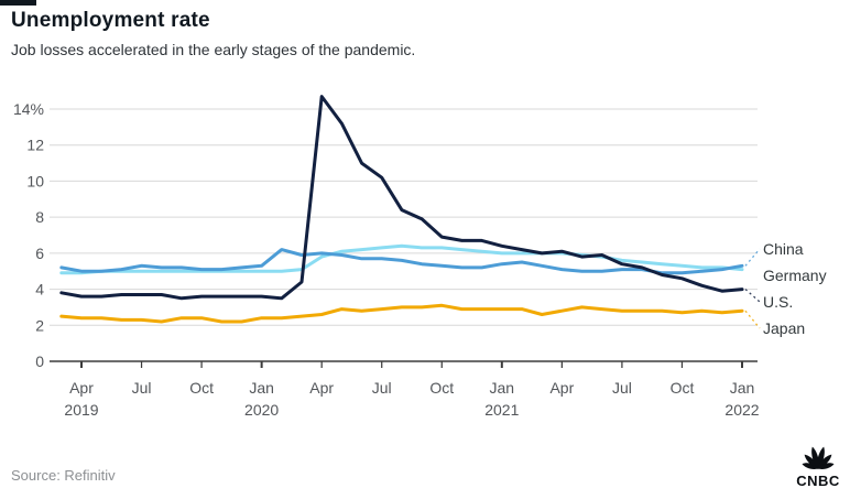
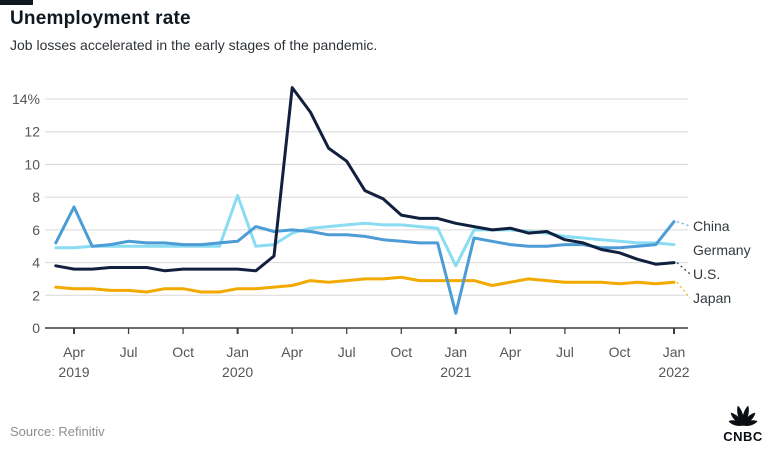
China/Apr 2019: 5.0% -> 7.4%
Germany/Jan 2020: 5.0% -> 8.1%
China/Jan 2021: 5.4% -> 0.9%
Germany/Jan 2021: 6.0% -> 3.8%
China/Jan 2022: 5.3% -> 6.5%
